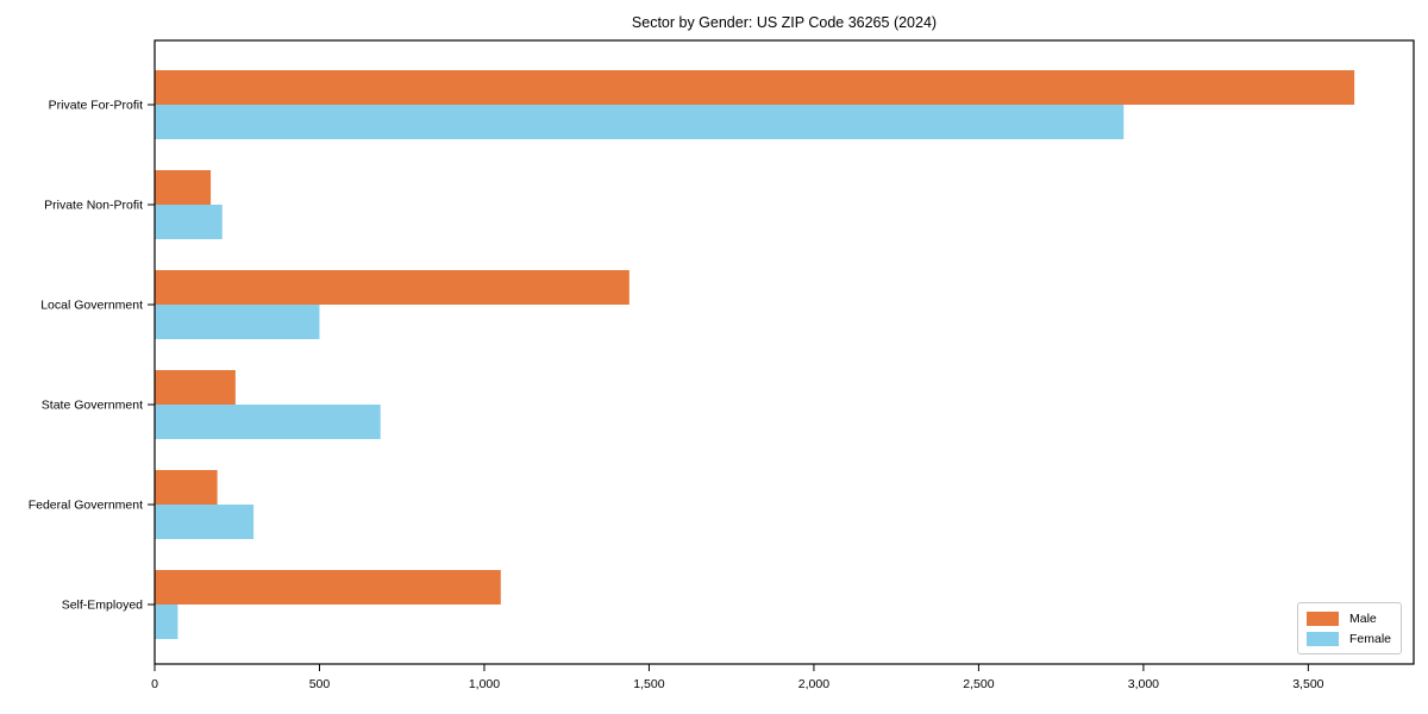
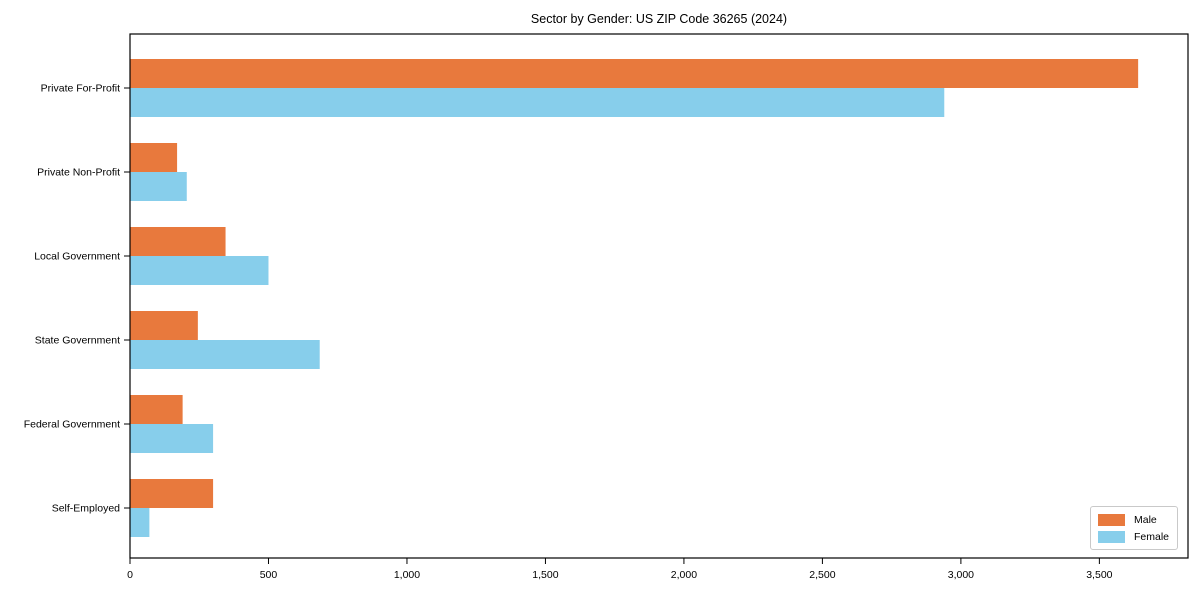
Male/Local Government: 1440 -> 340
Male/Self-Employed: 1050 -> 300
